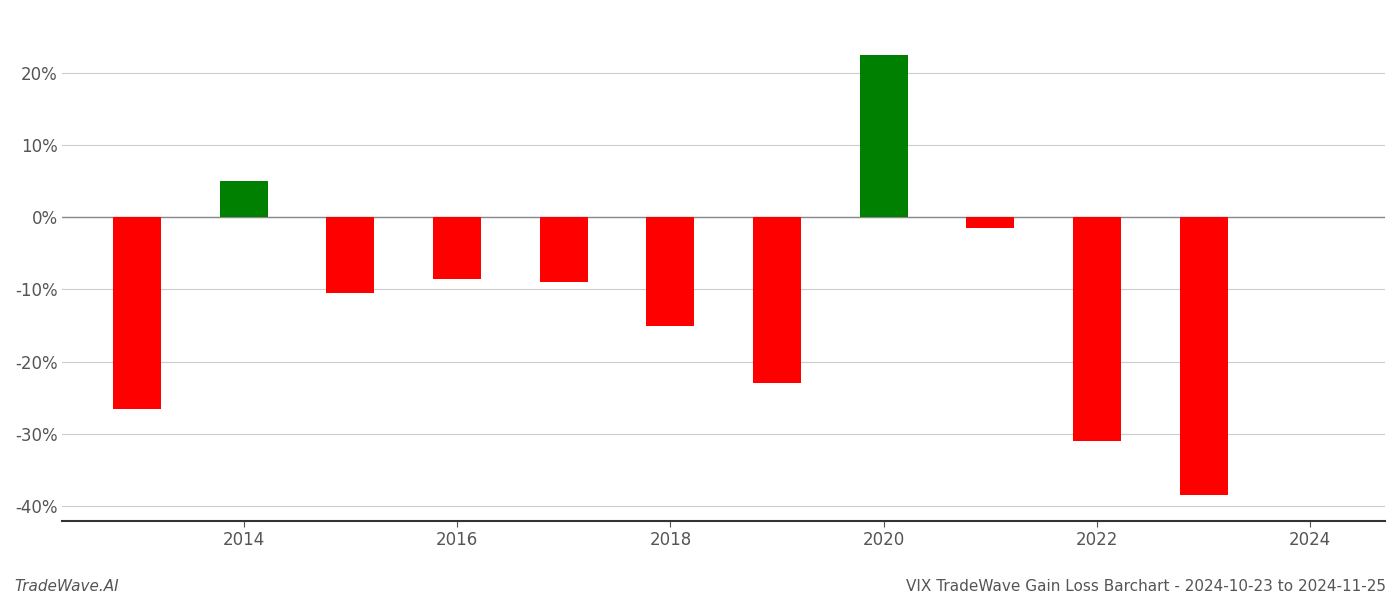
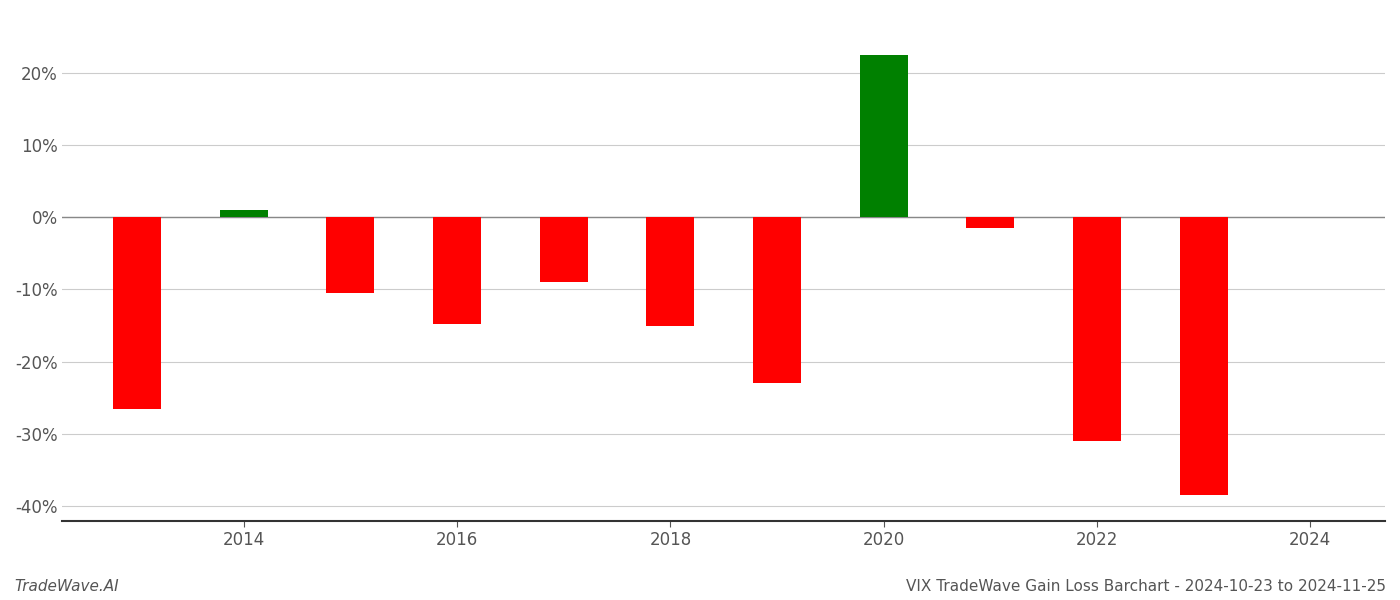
2014: 5.0% -> 1.0%
2016: -8.5% -> -14.8%
